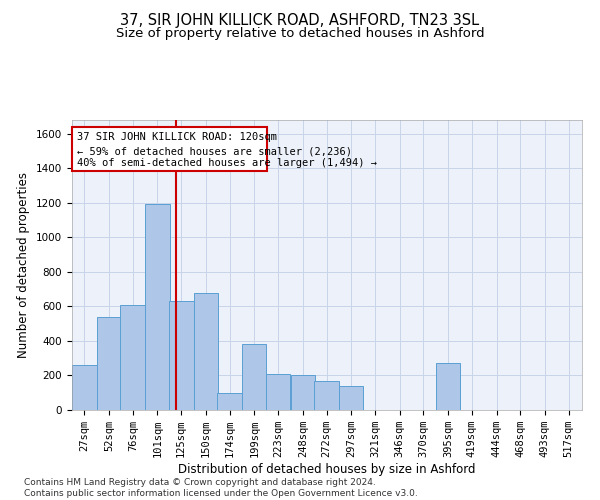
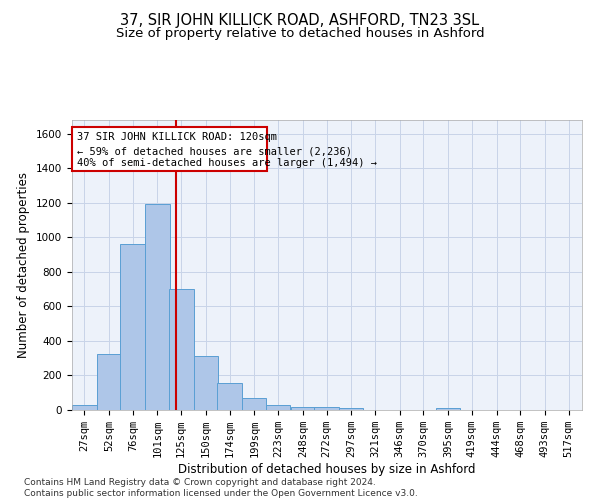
27sqm: 260 -> 30
52sqm: 540 -> 320
76sqm: 610 -> 960
125sqm: 630 -> 700
150sqm: 680 -> 310
174sqm: 100 -> 160
199sqm: 380 -> 70
223sqm: 210 -> 30
248sqm: 200 -> 20
272sqm: 170 -> 20
297sqm: 140 -> 10
395sqm: 270 -> 10
